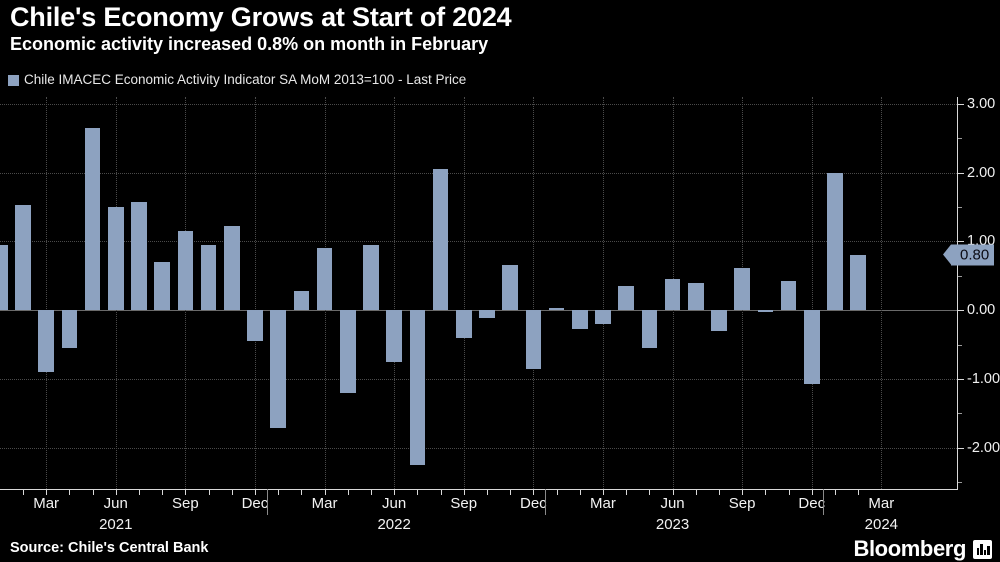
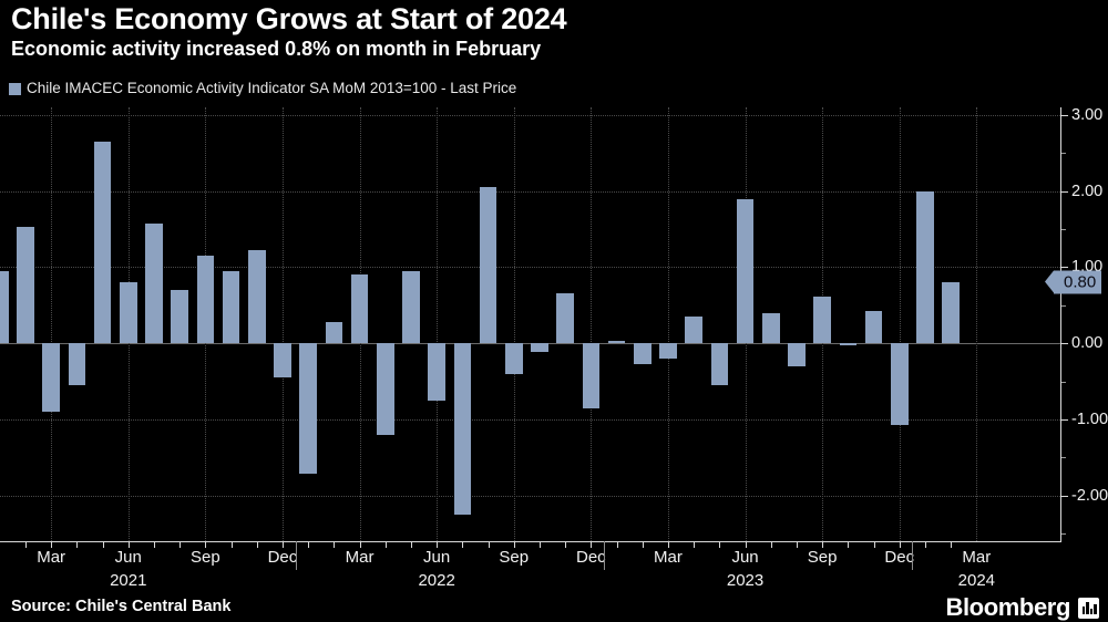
Jun 2021: 1.5 -> 0.8
Jun 2023: 0.5 -> 1.9
